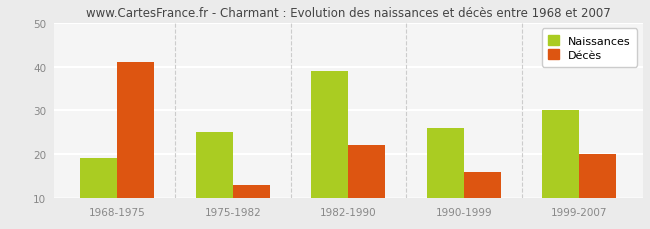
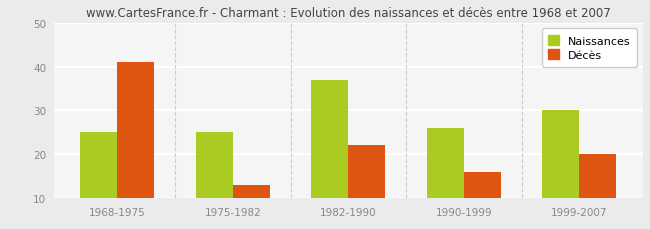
Naissances/1968-1975: 19 -> 25
Naissances/1982-1990: 39 -> 37
